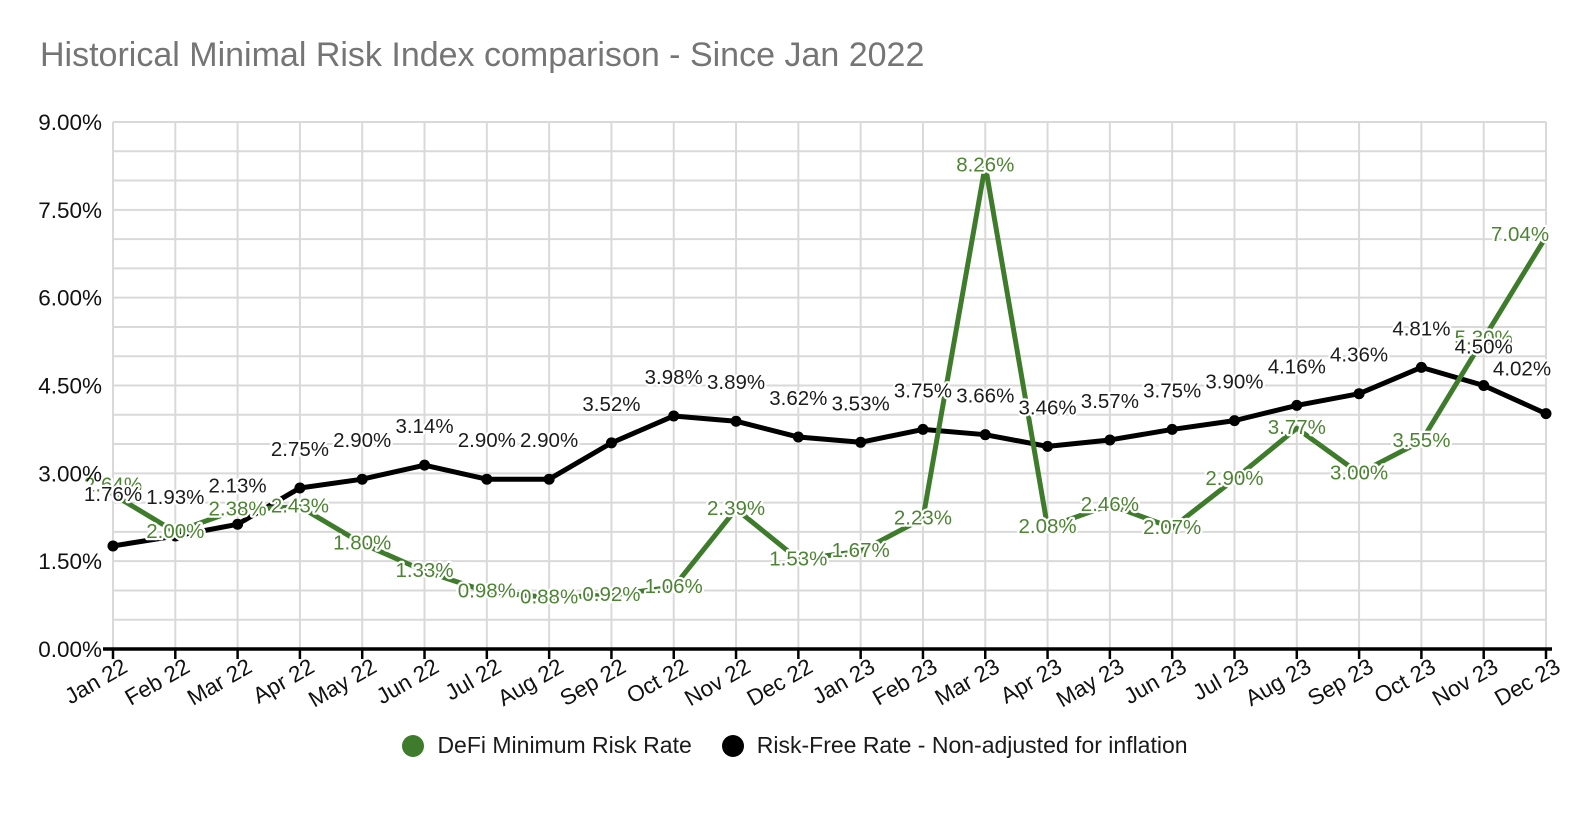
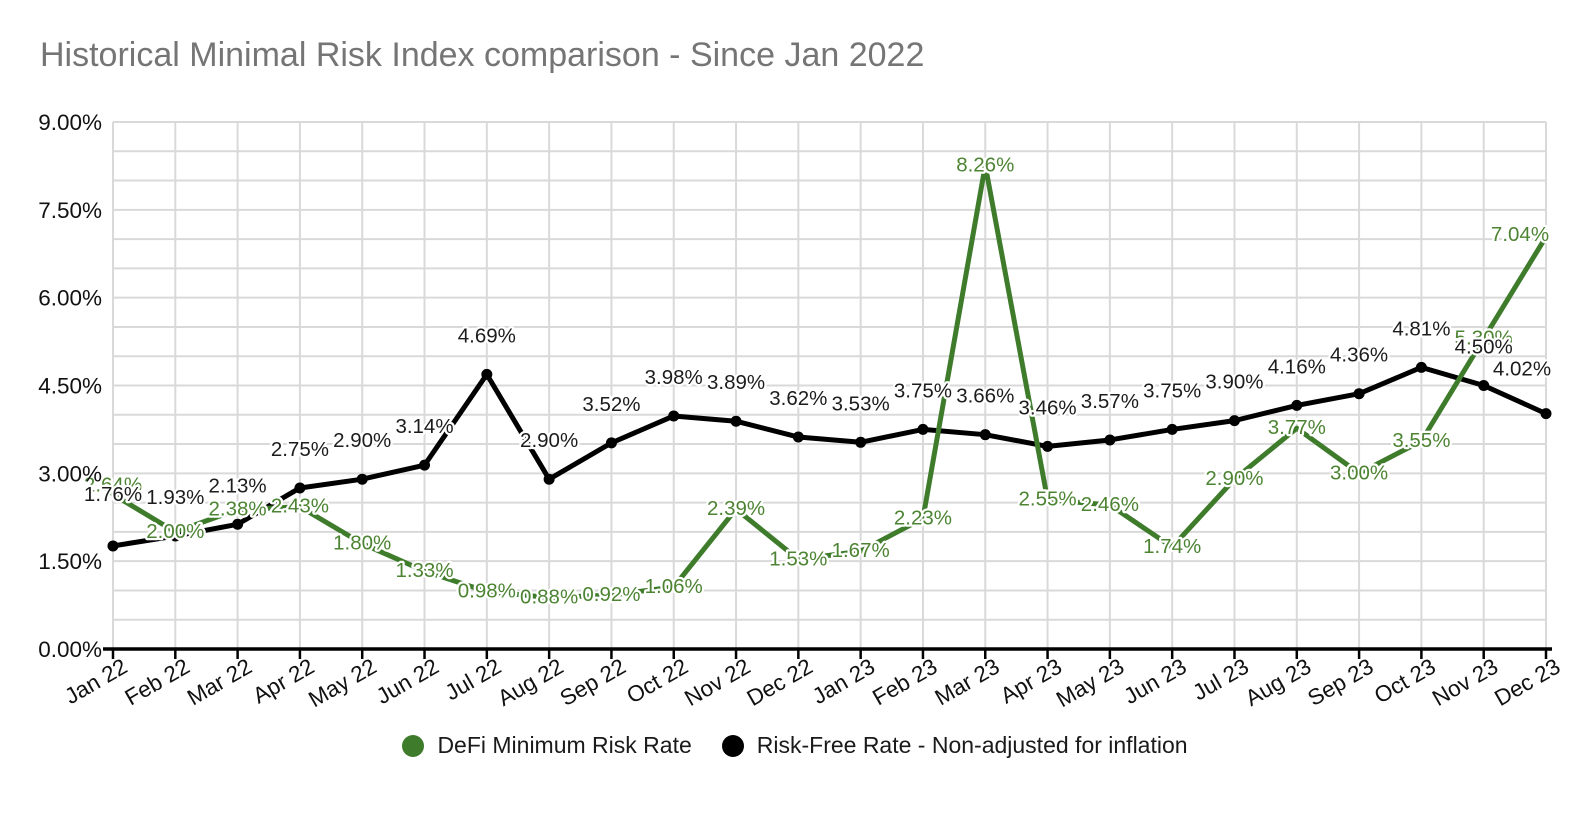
Risk-Free Rate - Non-adjusted for inflation/Jul 22: 2.90% -> 4.69%
DeFi Minimum Risk Rate/Apr 23: 2.08% -> 2.55%
DeFi Minimum Risk Rate/Jun 23: 2.07% -> 1.74%
